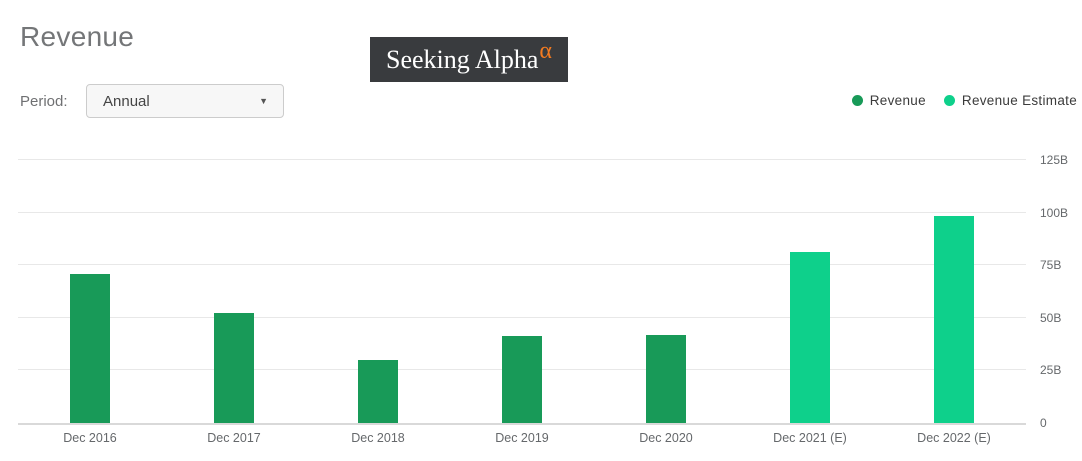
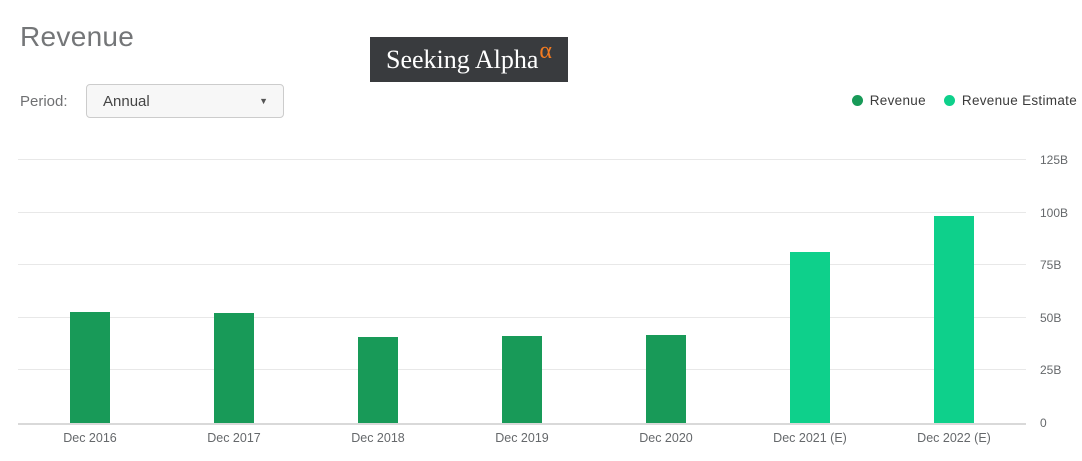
Revenue/Dec 2016: 71B -> 53B
Revenue/Dec 2018: 30B -> 41B
